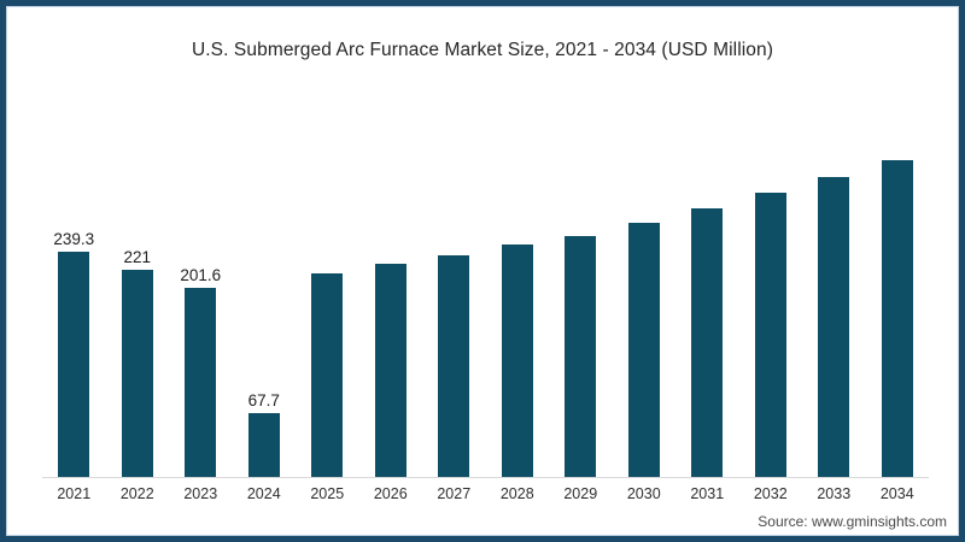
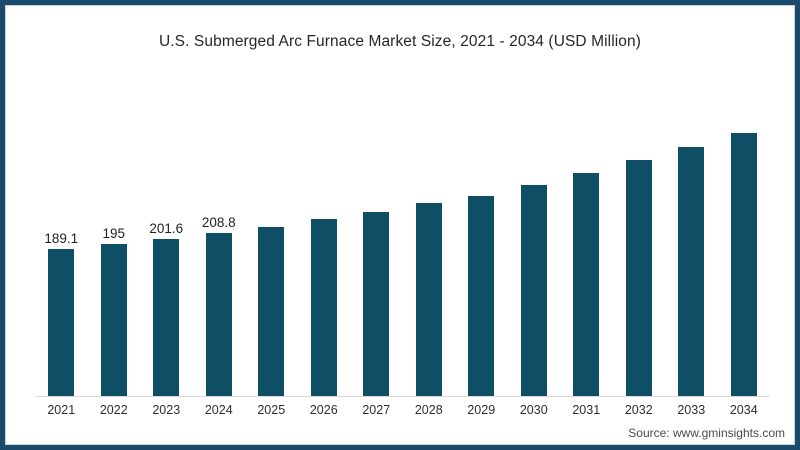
2021: 239.3 -> 189.1
2022: 221 -> 195
2024: 67.7 -> 208.8
